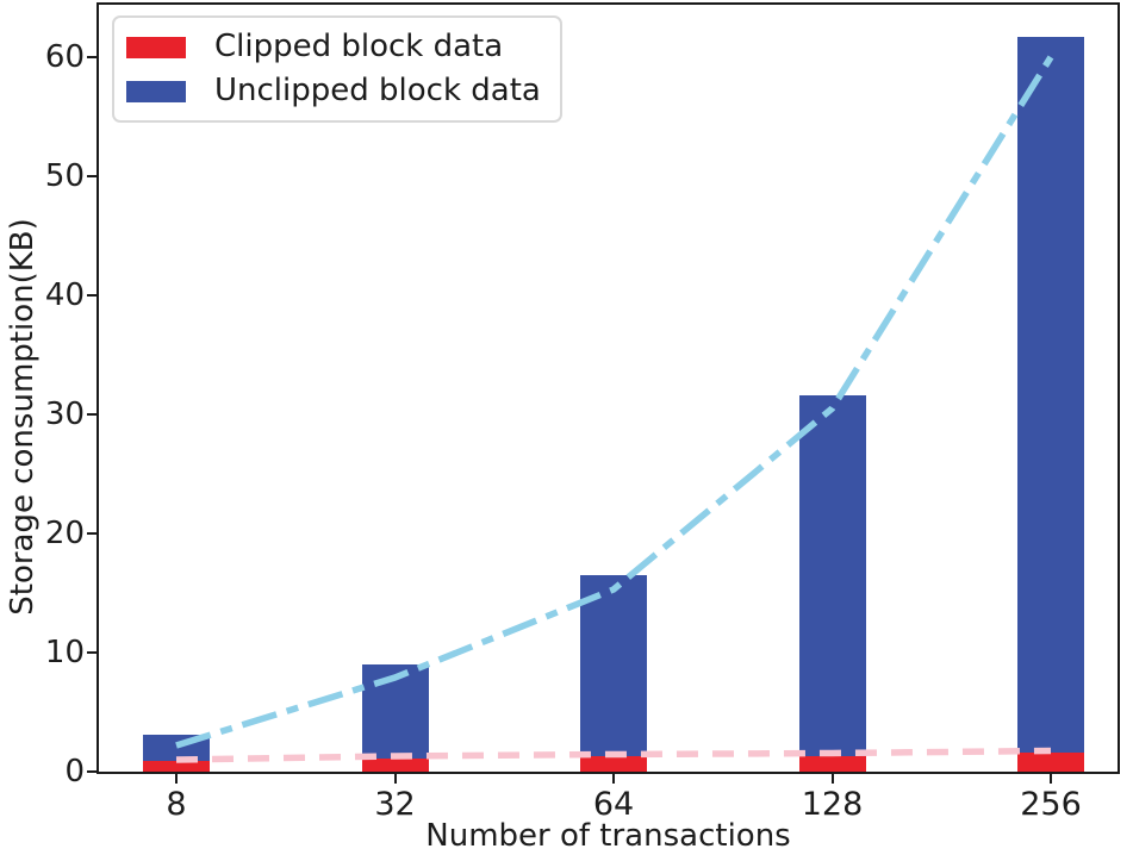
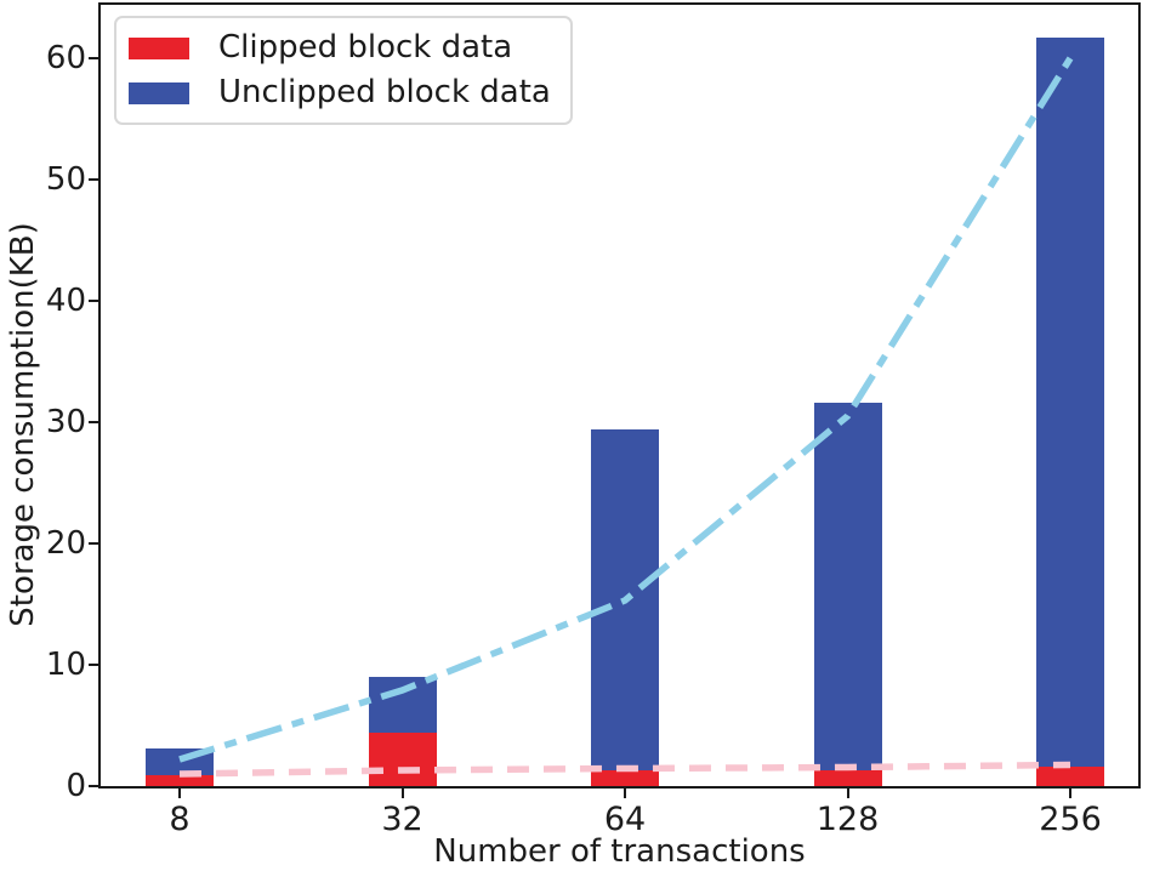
Clipped block data/32: 1.1 -> 4.4
Unclipped block data/64: 16.5 -> 29.4
